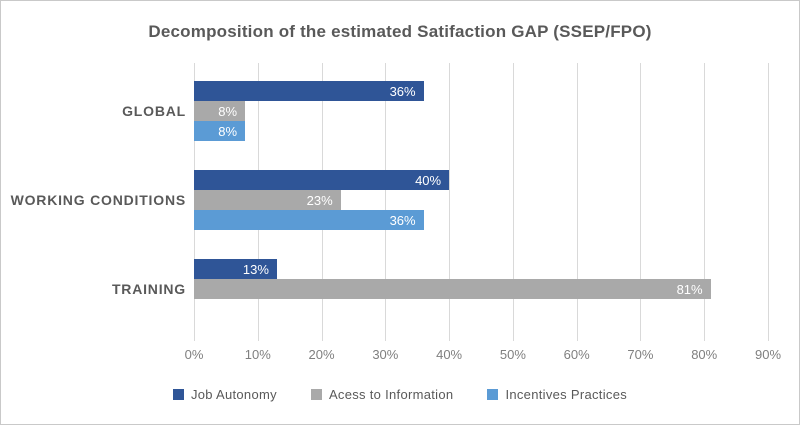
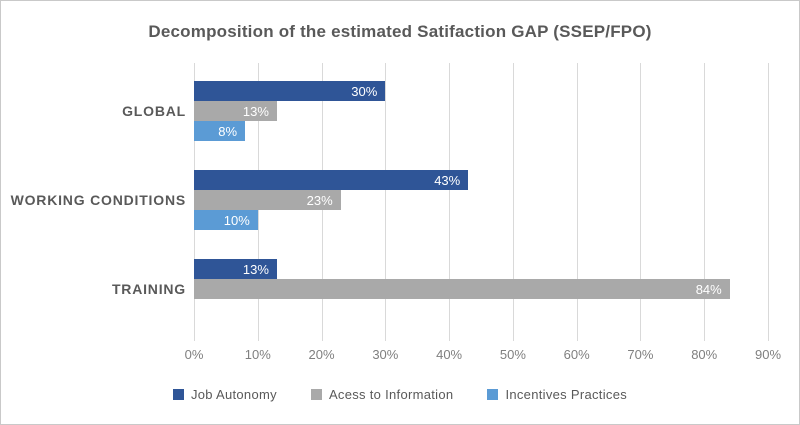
Job Autonomy/GLOBAL: 36% -> 30%
Acess to Information/GLOBAL: 8% -> 13%
Job Autonomy/WORKING CONDITIONS: 40% -> 43%
Incentives Practices/WORKING CONDITIONS: 36% -> 10%
Acess to Information/TRAINING: 81% -> 84%
